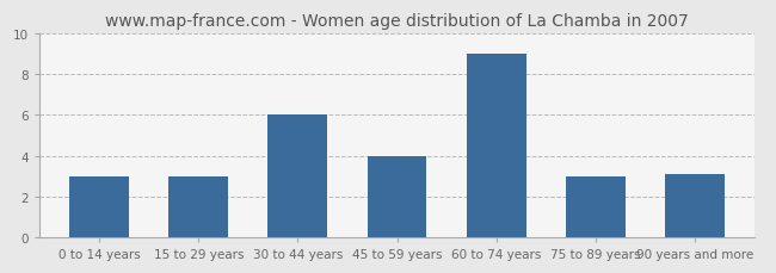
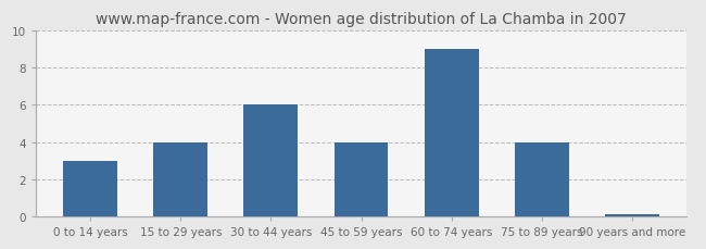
15 to 29 years: 3.0 -> 4.0
75 to 89 years: 3.0 -> 4.0
90 years and more: 3.1 -> 0.1
